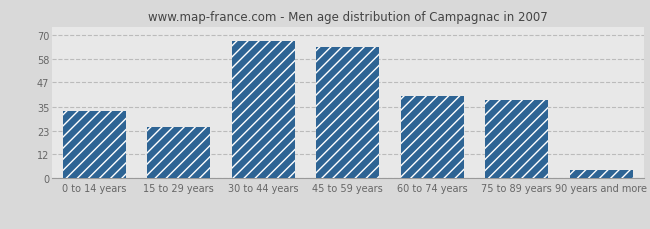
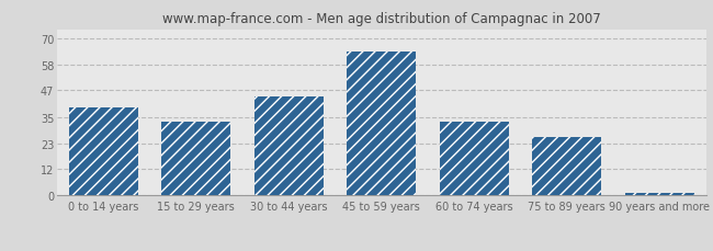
0 to 14 years: 33 -> 39
15 to 29 years: 25 -> 33
30 to 44 years: 67 -> 44
60 to 74 years: 40 -> 33
75 to 89 years: 38 -> 26
90 years and more: 4 -> 1
